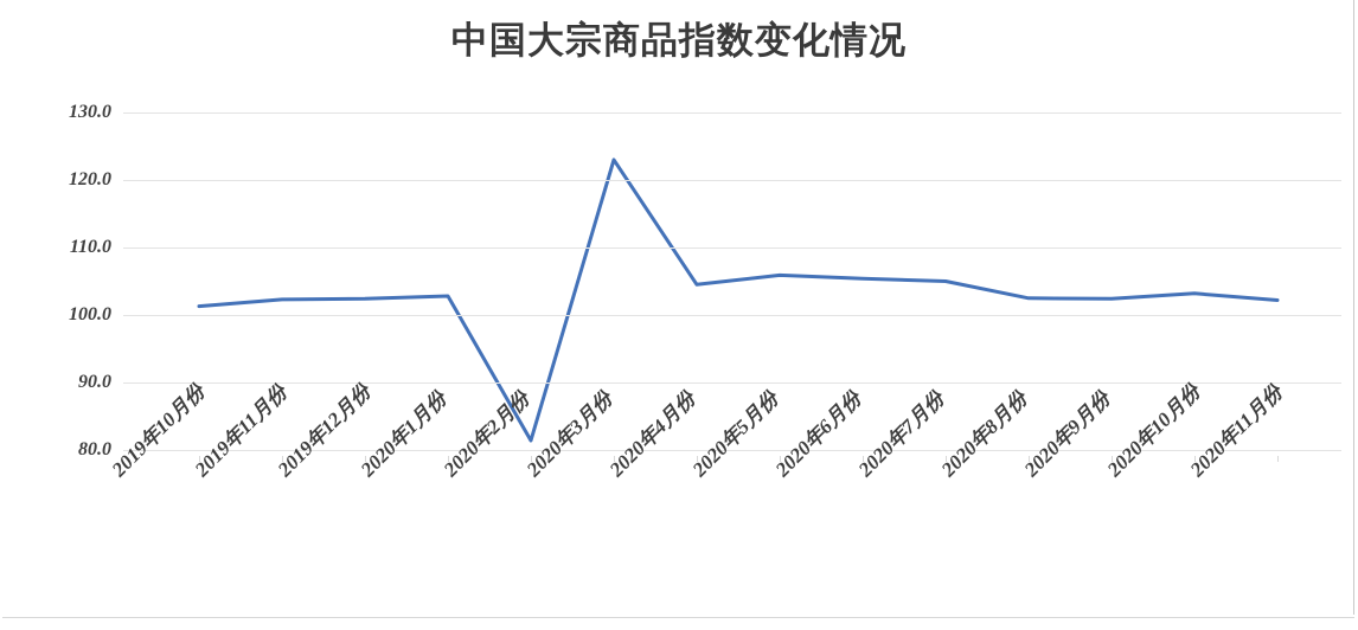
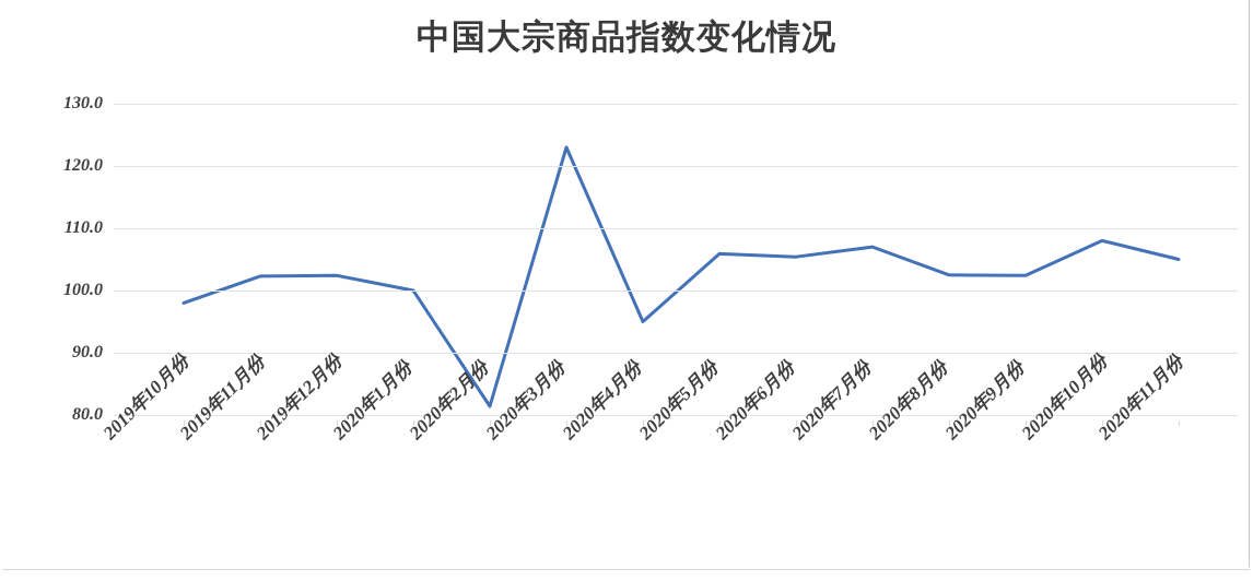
2019年10月份: 101 -> 98
2020年1月份: 103 -> 100
2020年4月份: 104 -> 95
2020年7月份: 105 -> 107
2020年10月份: 103 -> 108
2020年11月份: 102 -> 105
